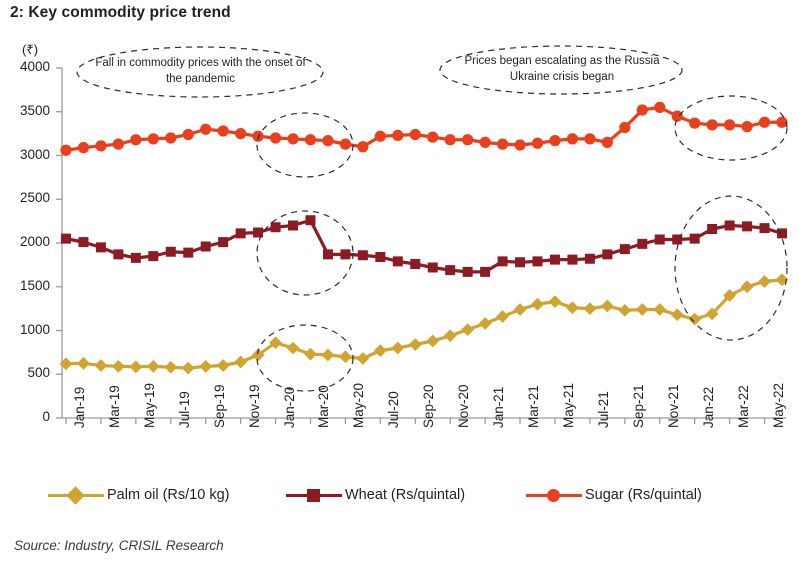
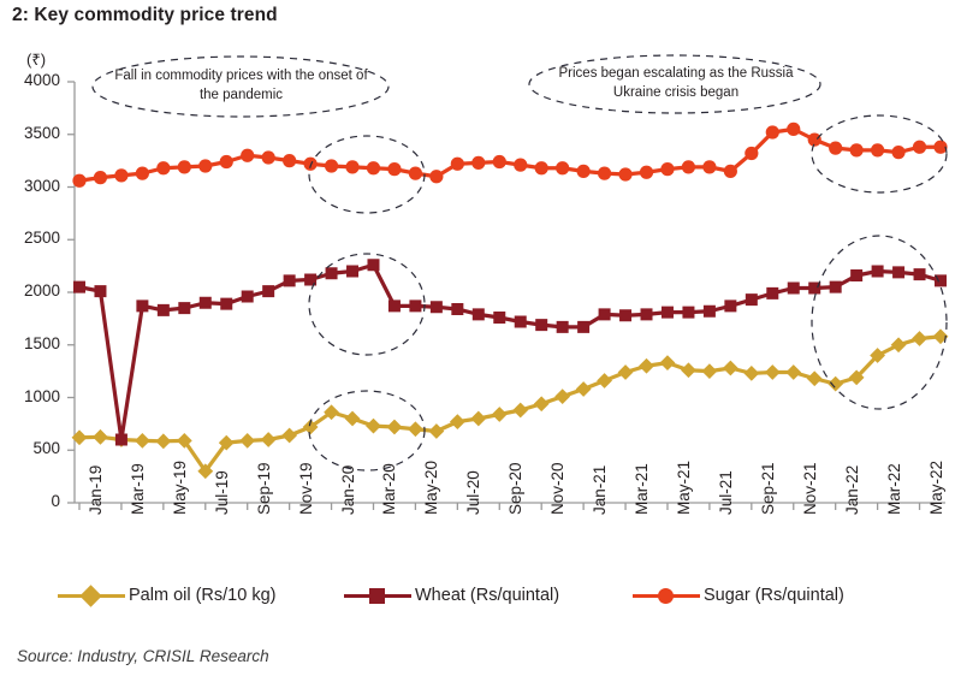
Wheat (Rs/quintal)/Mar-19: 2000 -> 600
Palm oil (Rs/10 kg)/Jul-19: 600 -> 300
